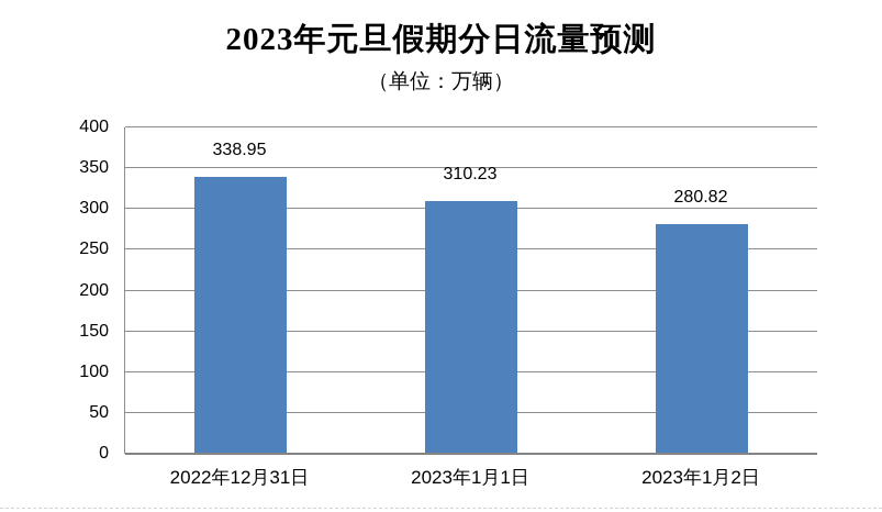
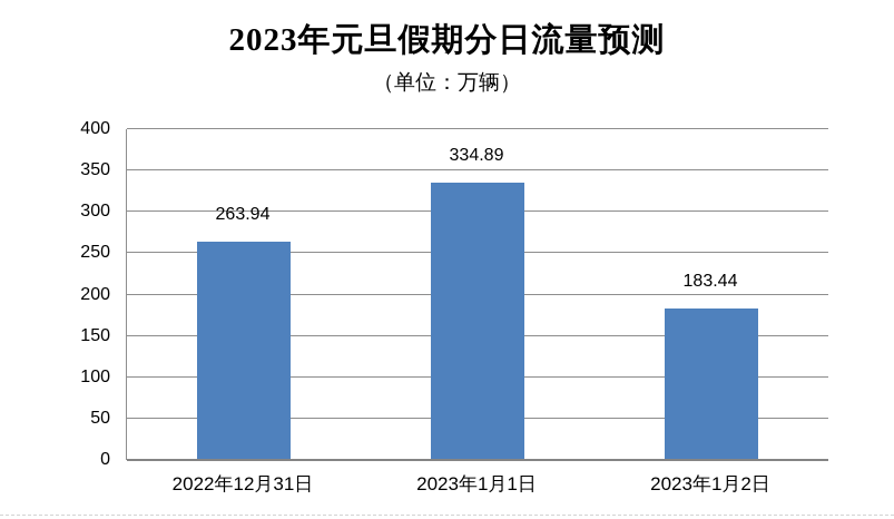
2022年12月31日: 338.95 -> 263.94
2023年1月1日: 310.23 -> 334.89
2023年1月2日: 280.82 -> 183.44
